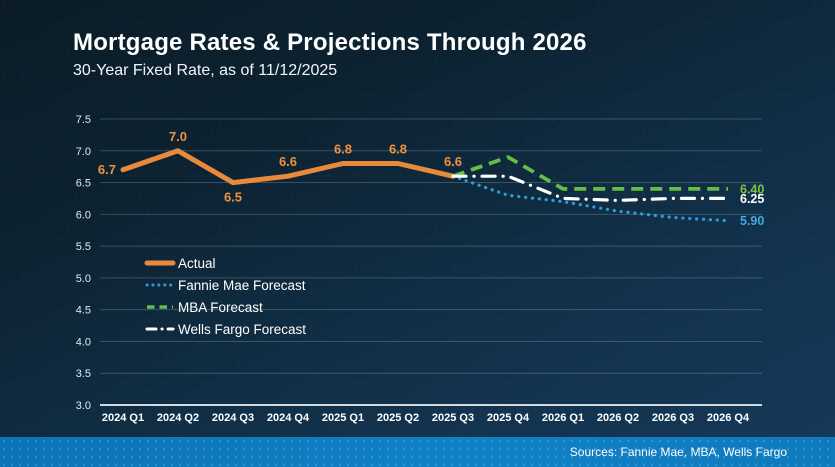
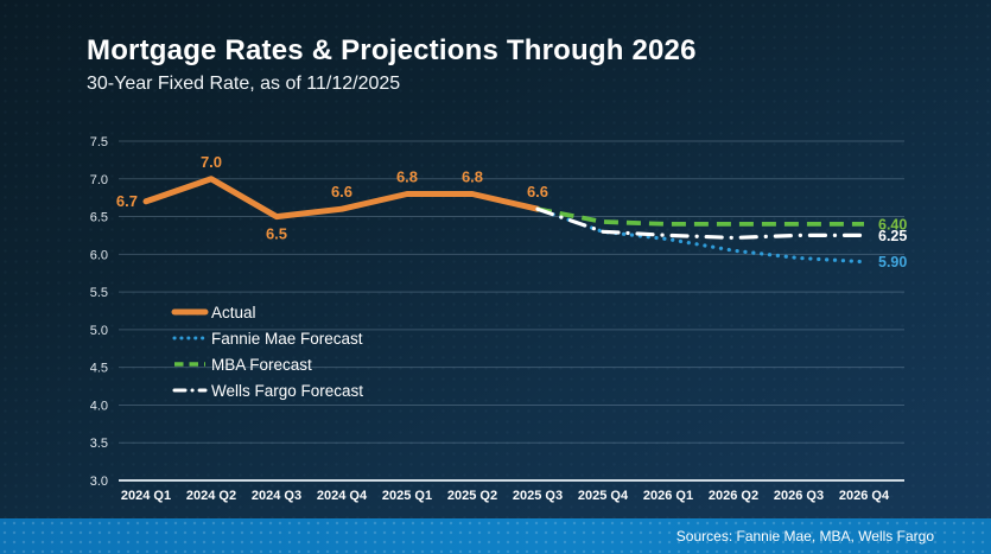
MBA Forecast/2025 Q4: 6.9 -> 6.4
Wells Fargo Forecast/2025 Q4: 6.6 -> 6.3
